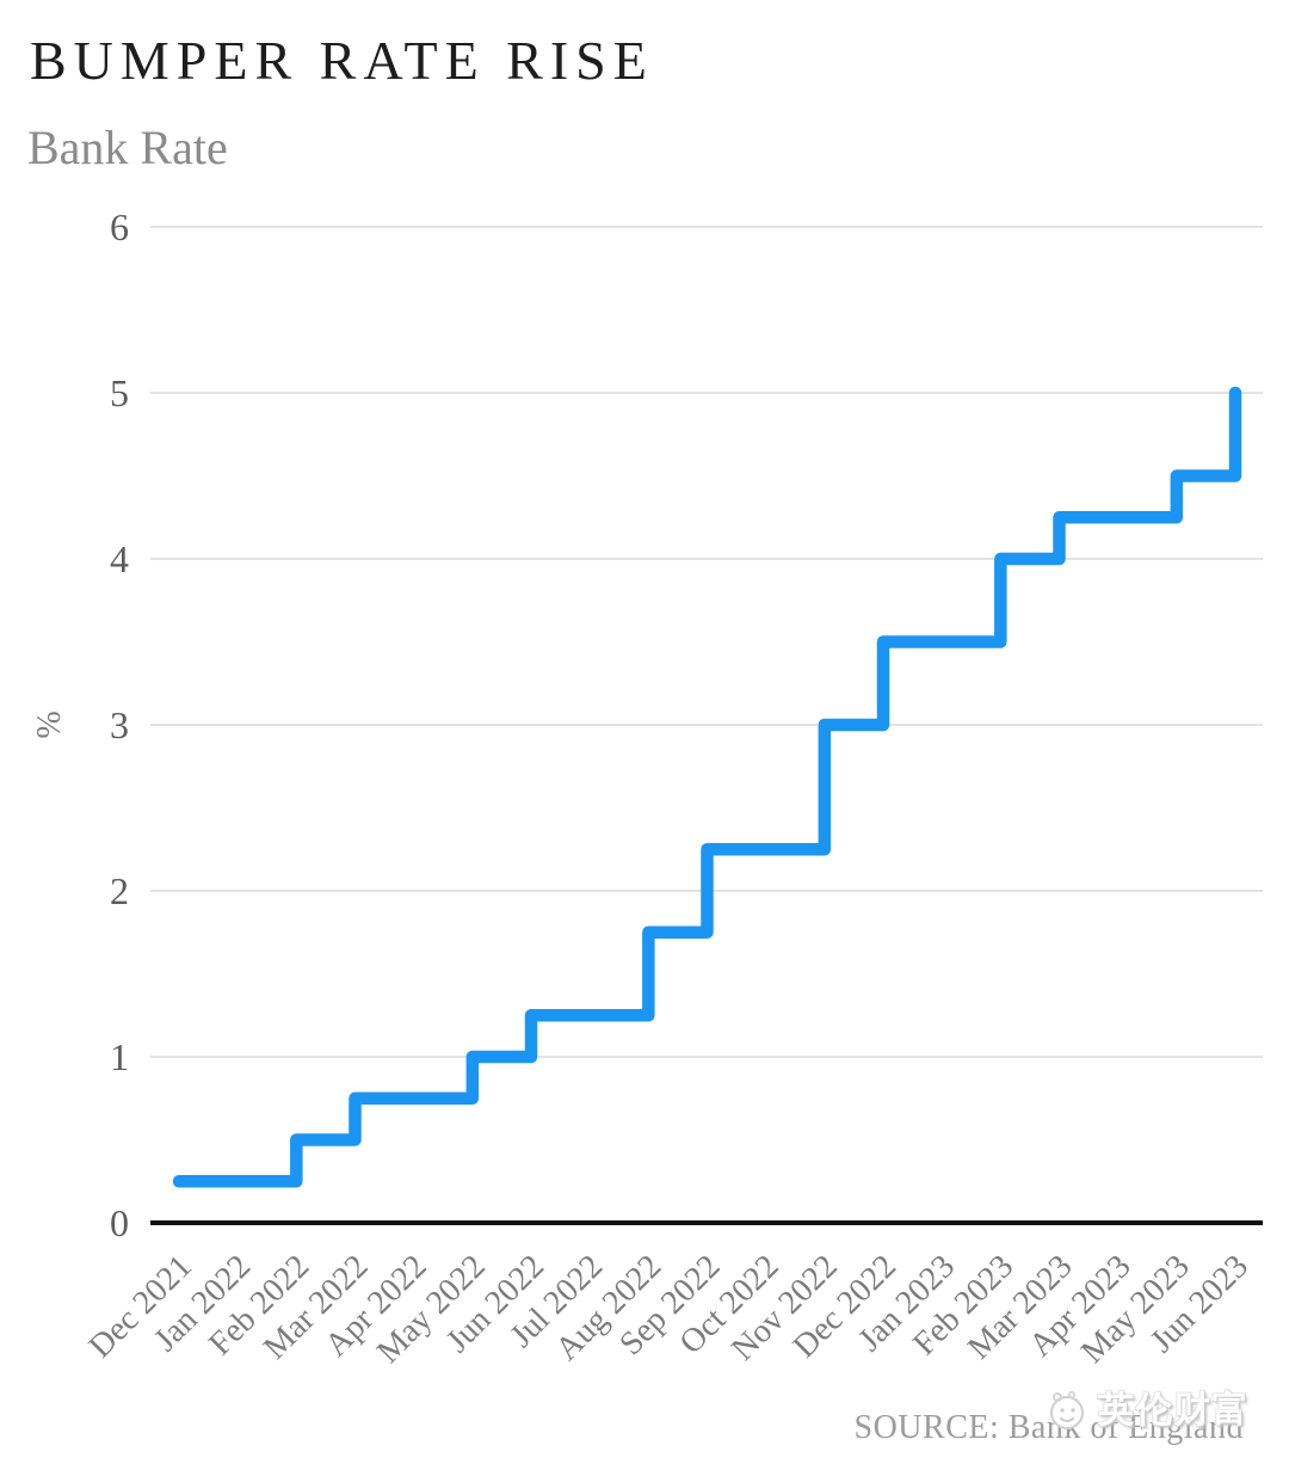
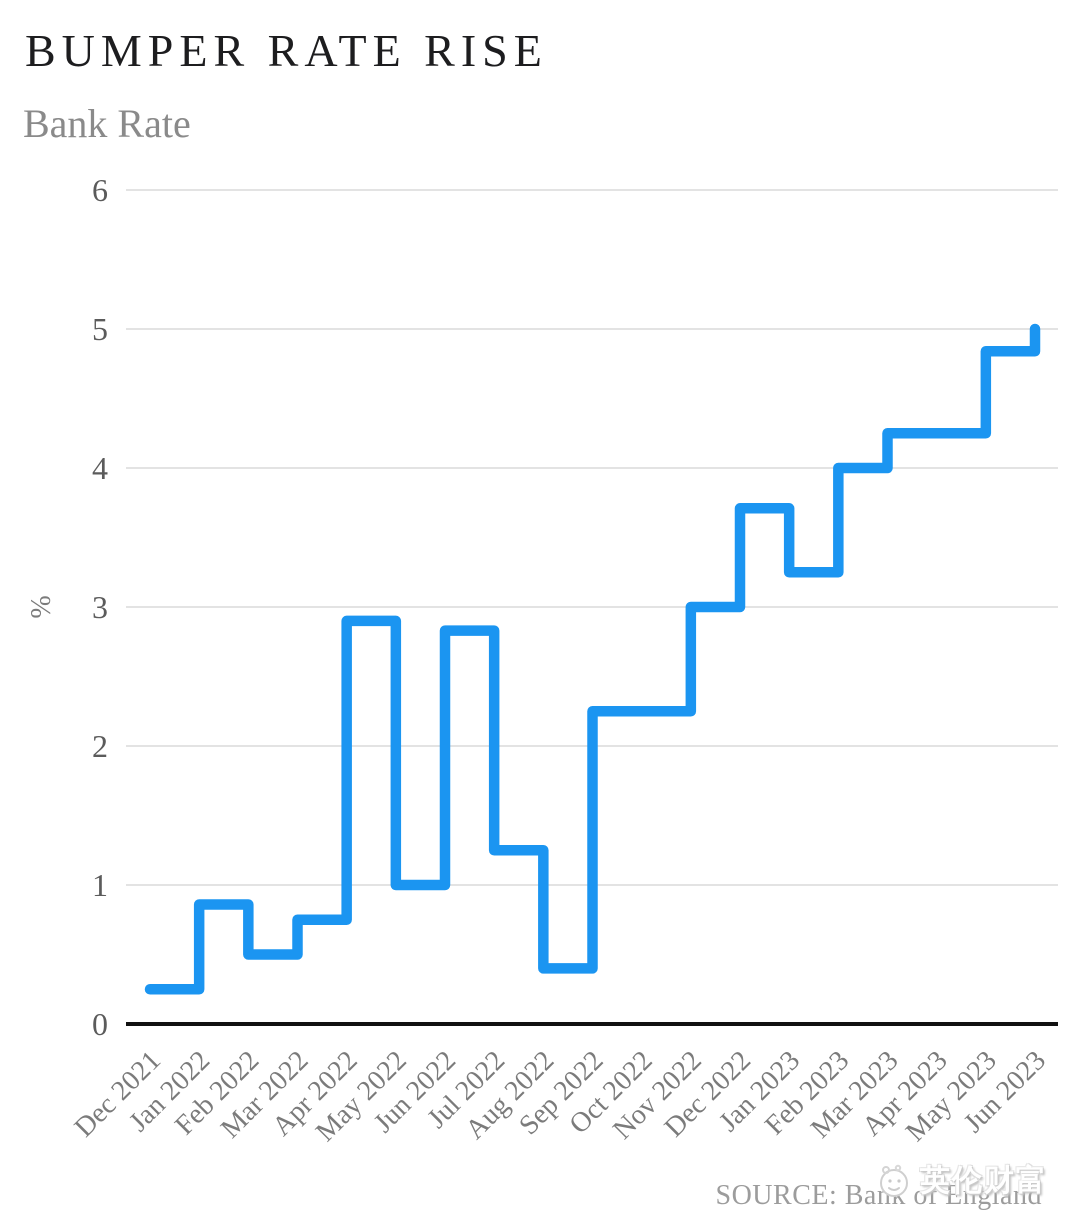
Jan 2022: 0.25 -> 0.86
Apr 2022: 0.75 -> 2.90
Jun 2022: 1.25 -> 2.83
Aug 2022: 1.75 -> 0.40
Dec 2022: 3.50 -> 3.71
Jan 2023: 3.50 -> 3.25
May 2023: 4.50 -> 4.84
